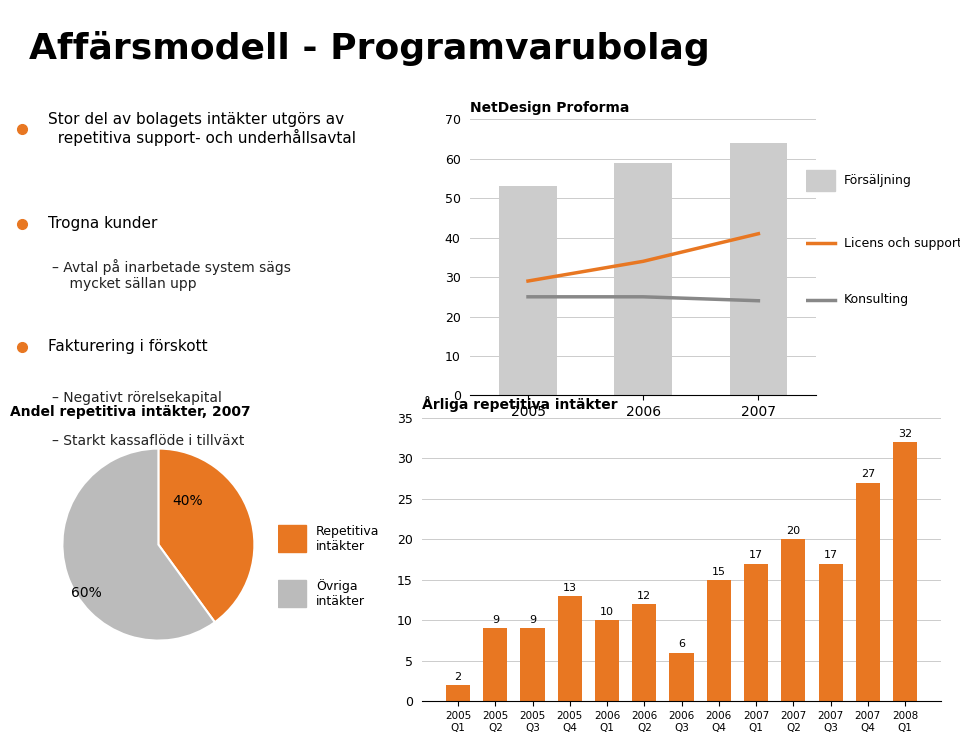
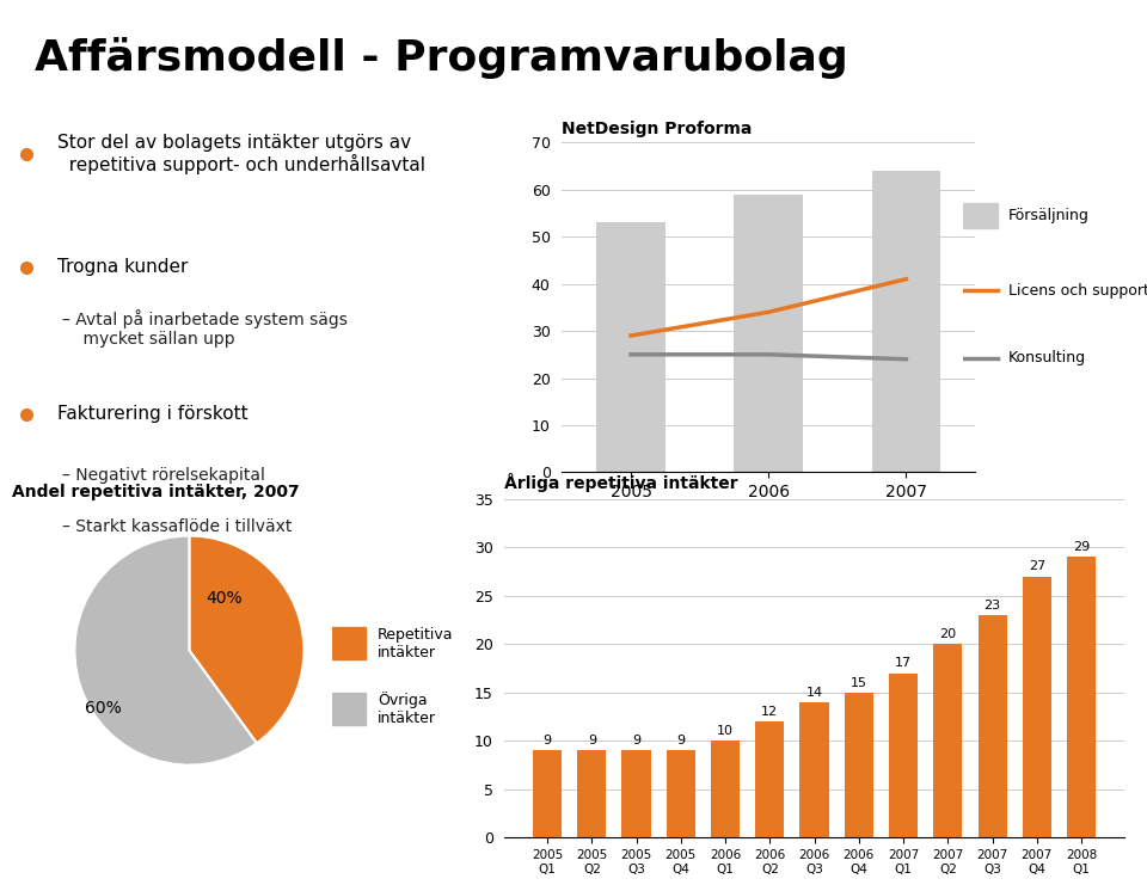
Årliga repetitiva intäkter/2005 Q1: 2 -> 9
Årliga repetitiva intäkter/2005 Q4: 13 -> 9
Årliga repetitiva intäkter/2006 Q3: 6 -> 14
Årliga repetitiva intäkter/2007 Q3: 17 -> 23
Årliga repetitiva intäkter/2008 Q1: 32 -> 29
